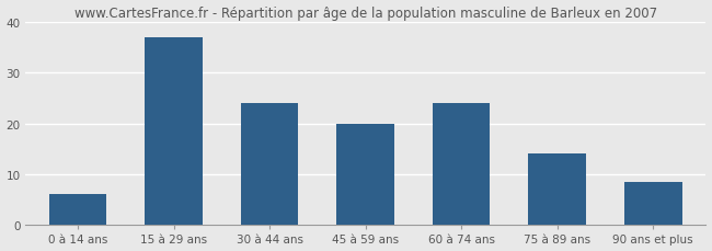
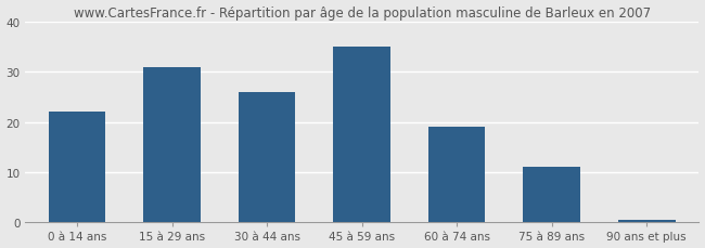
0 à 14 ans: 6.0 -> 22.0
15 à 29 ans: 37.0 -> 31.0
30 à 44 ans: 24.0 -> 26.0
45 à 59 ans: 20.0 -> 35.0
60 à 74 ans: 24.0 -> 19.0
75 à 89 ans: 14.0 -> 11.0
90 ans et plus: 8.5 -> 0.5
